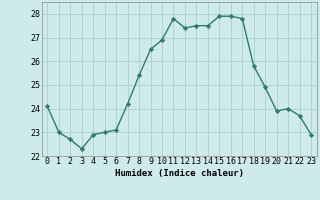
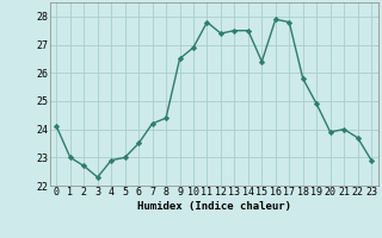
6: 23.1 -> 23.5
8: 25.4 -> 24.4
15: 27.9 -> 26.4
